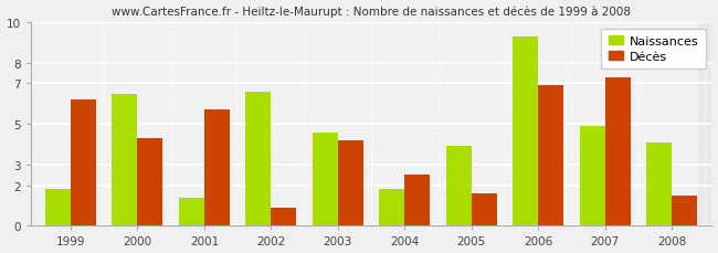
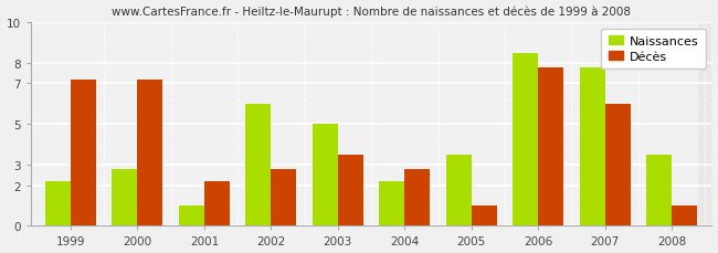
Naissances/1999: 1.8 -> 2.2
Décès/1999: 6.2 -> 7.2
Naissances/2000: 6.5 -> 2.8
Décès/2000: 4.3 -> 7.2
Naissances/2001: 1.4 -> 1.0
Décès/2001: 5.7 -> 2.2
Naissances/2002: 6.6 -> 6.0
Décès/2002: 0.9 -> 2.8
Naissances/2003: 4.6 -> 5.0
Décès/2003: 4.2 -> 3.5
Naissances/2004: 1.8 -> 2.2
Décès/2004: 2.5 -> 2.8
Naissances/2005: 3.9 -> 3.5
Décès/2005: 1.6 -> 1.0
Naissances/2006: 9.3 -> 8.5
Décès/2006: 6.9 -> 7.8
Naissances/2007: 4.9 -> 7.8
Décès/2007: 7.3 -> 6.0
Naissances/2008: 4.1 -> 3.5
Décès/2008: 1.5 -> 1.0
